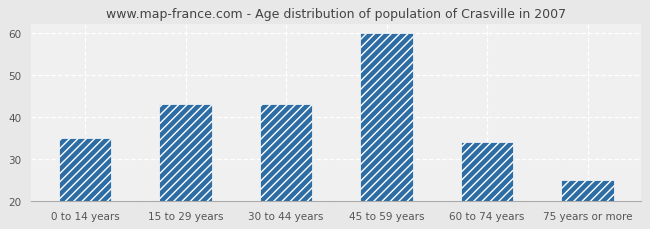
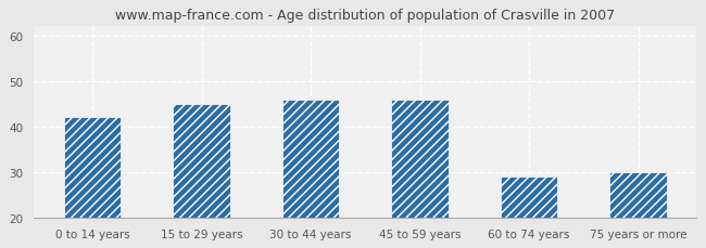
0 to 14 years: 35 -> 42
15 to 29 years: 43 -> 45
30 to 44 years: 43 -> 46
45 to 59 years: 60 -> 46
60 to 74 years: 34 -> 29
75 years or more: 25 -> 30
